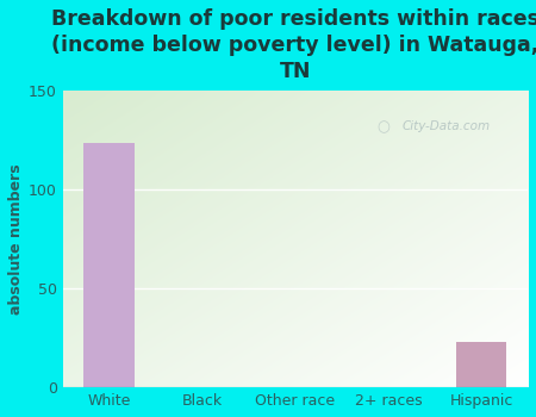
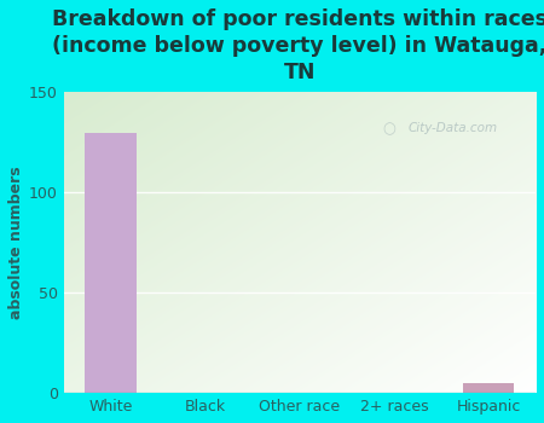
White: 124 -> 130
Hispanic: 23 -> 5
